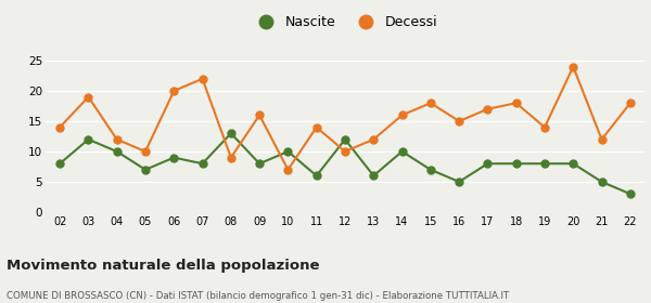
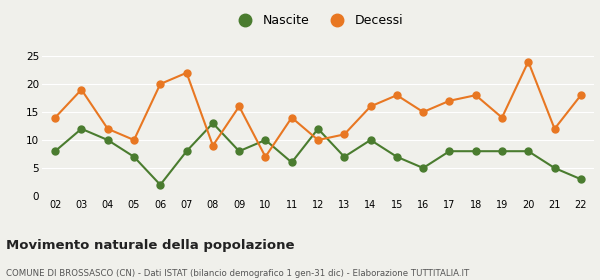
Nascite/06: 9 -> 2
Nascite/13: 6 -> 7
Decessi/13: 12 -> 11
